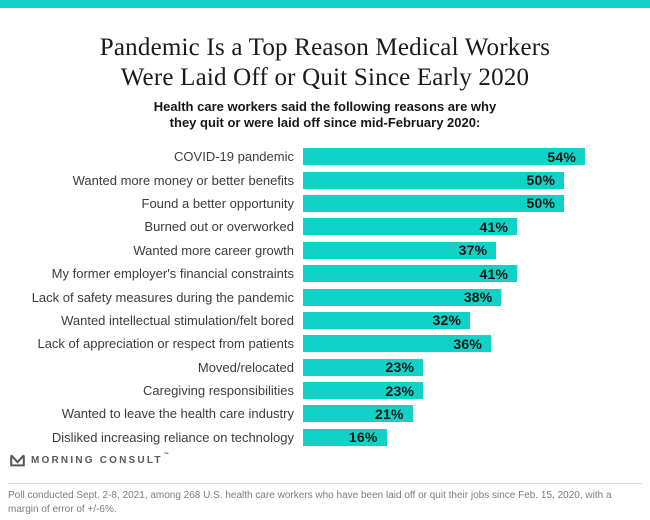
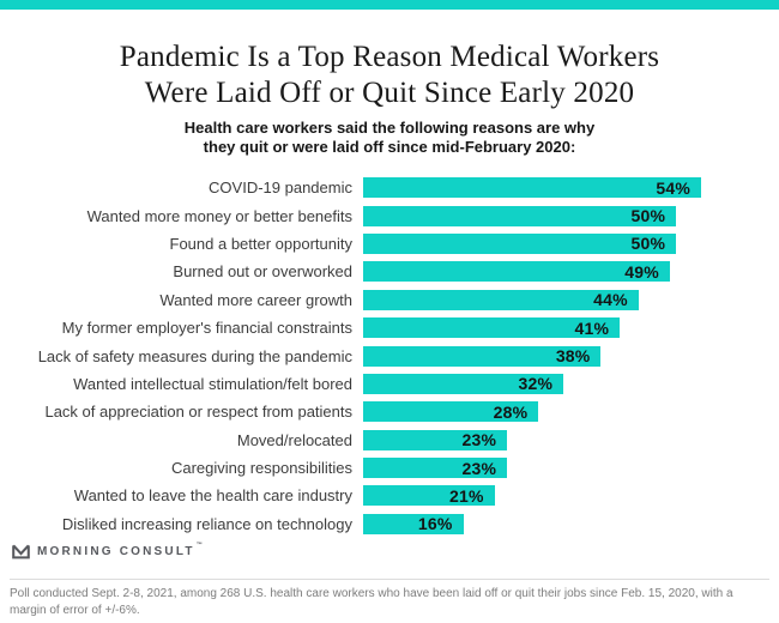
Burned out or overworked: 41% -> 49%
Wanted more career growth: 37% -> 44%
Lack of appreciation or respect from patients: 36% -> 28%
